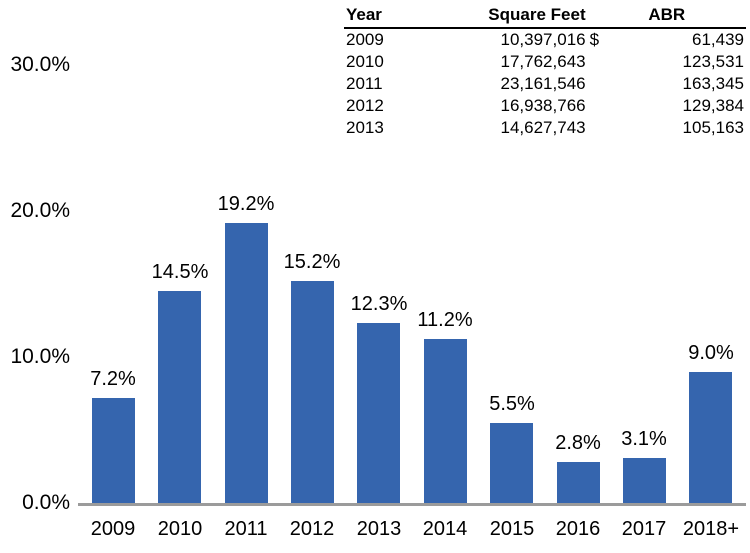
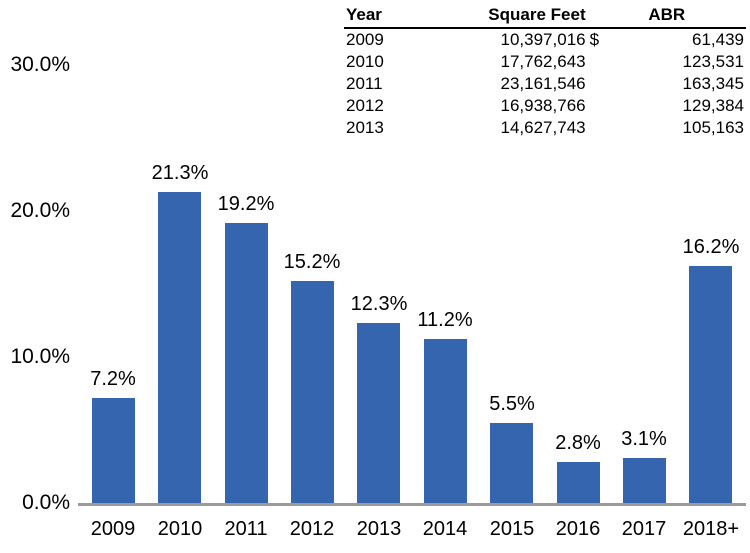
2010: 14.5% -> 21.3%
2018+: 9.0% -> 16.2%
